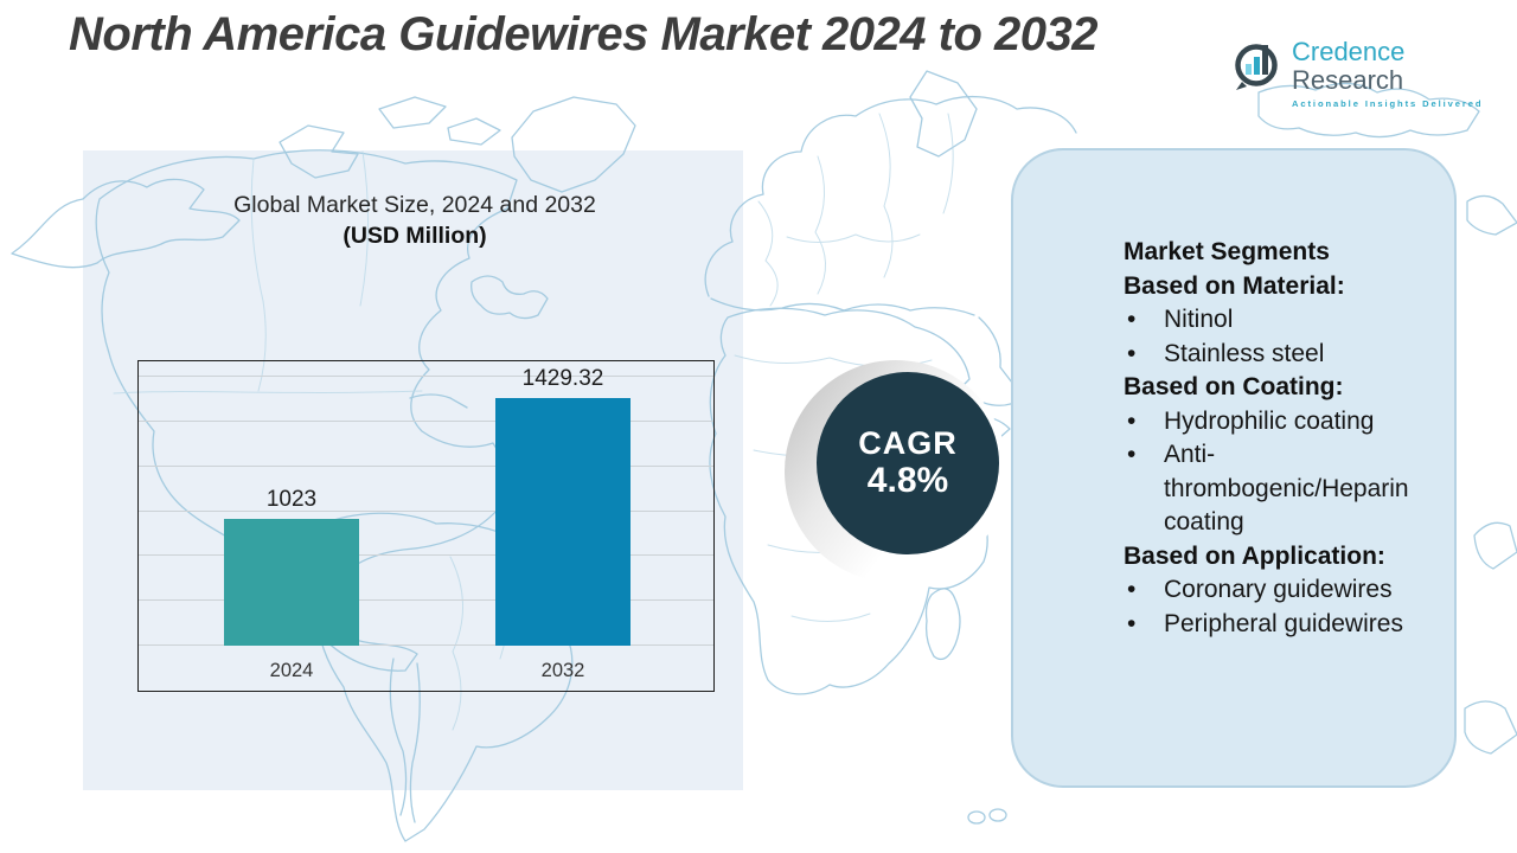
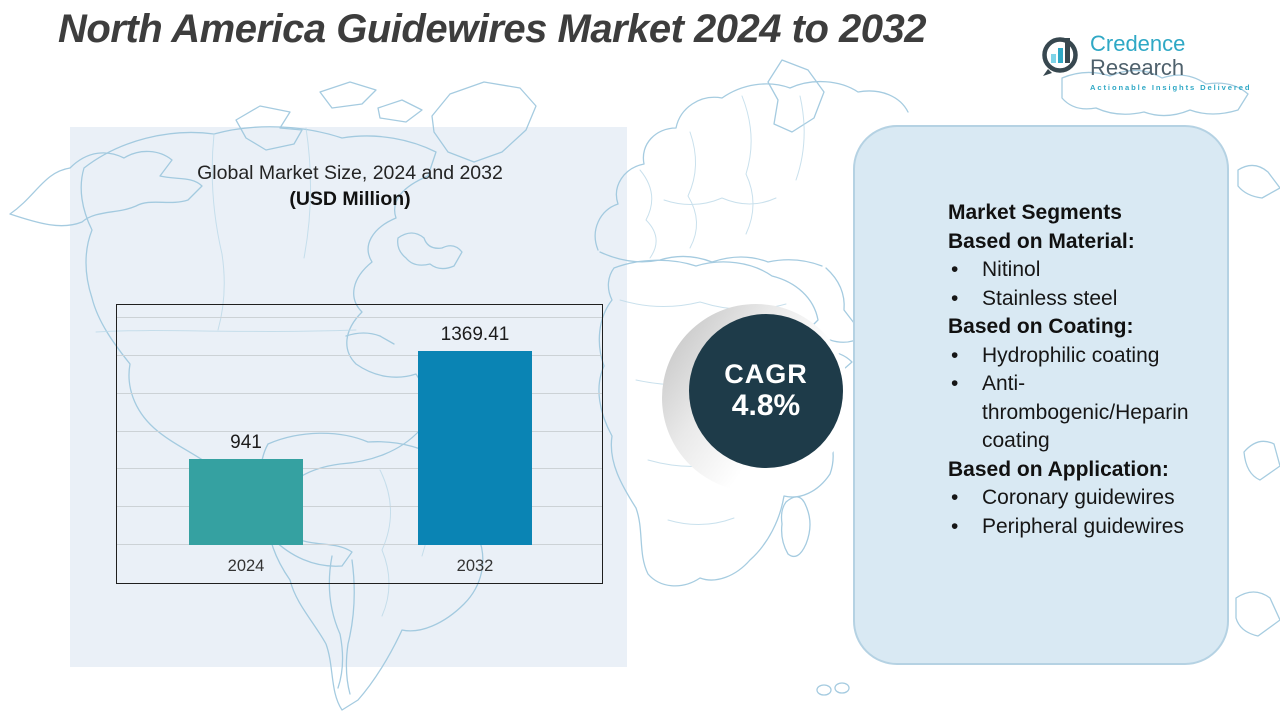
2024: 1023 -> 941
2032: 1429.32 -> 1369.41
